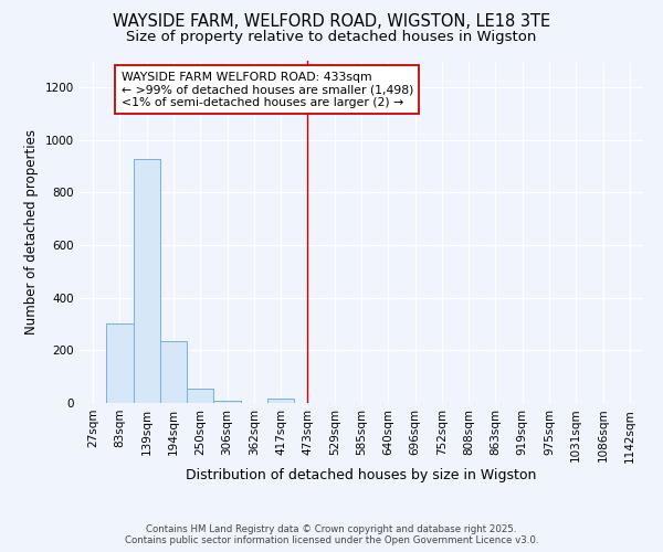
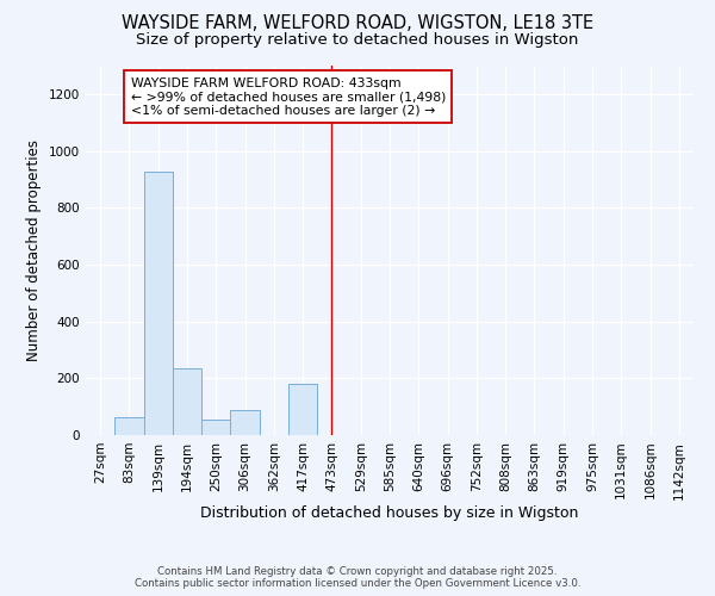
83sqm: 300 -> 65
306sqm: 10 -> 90
417sqm: 15 -> 180
